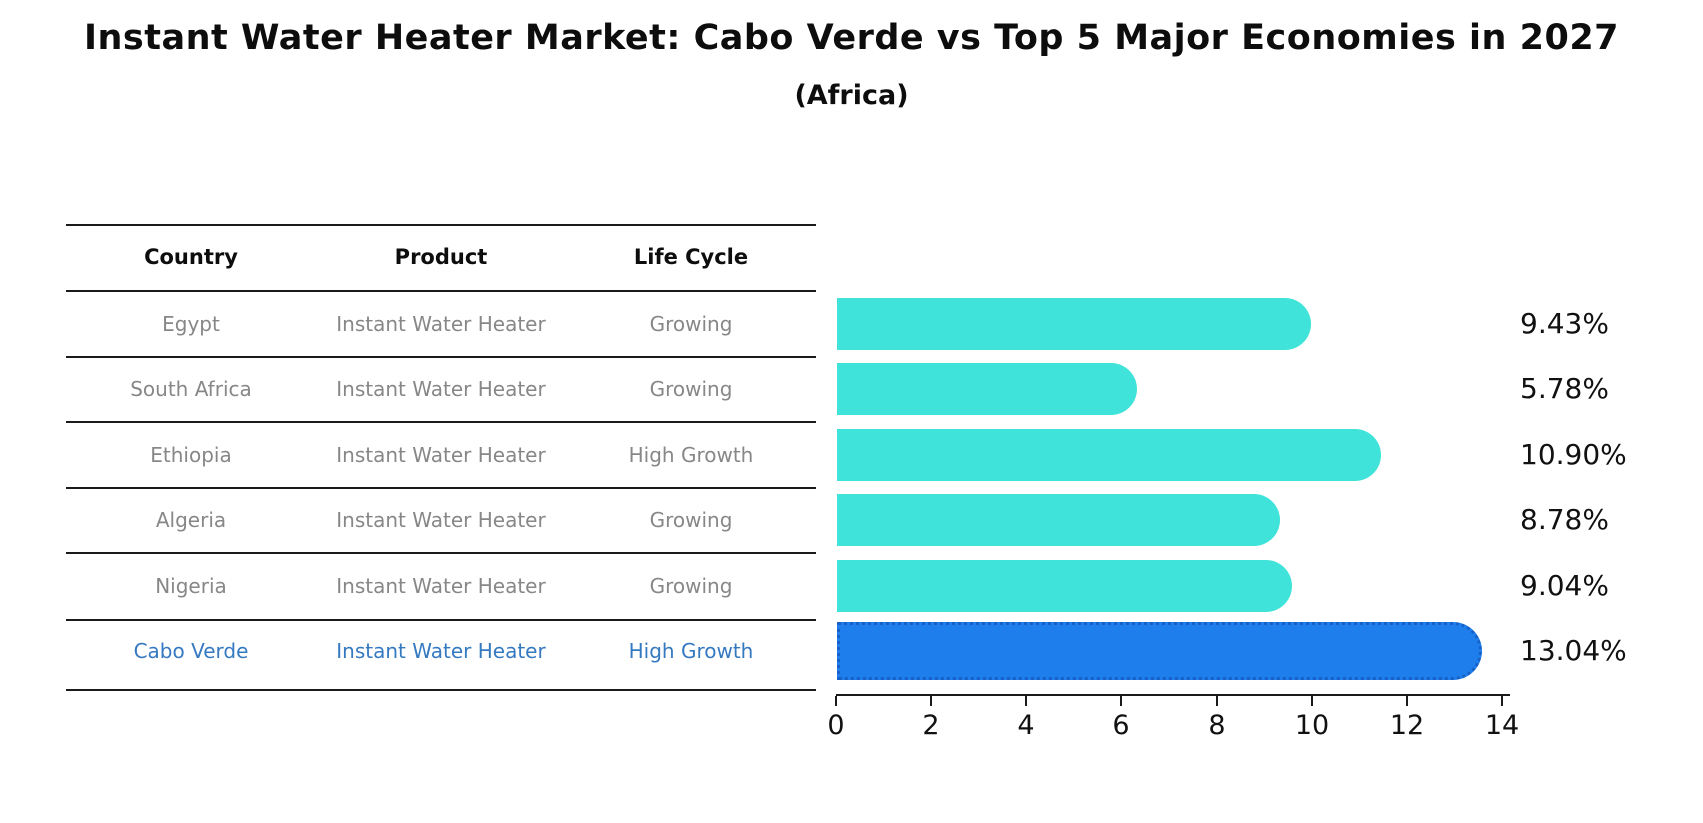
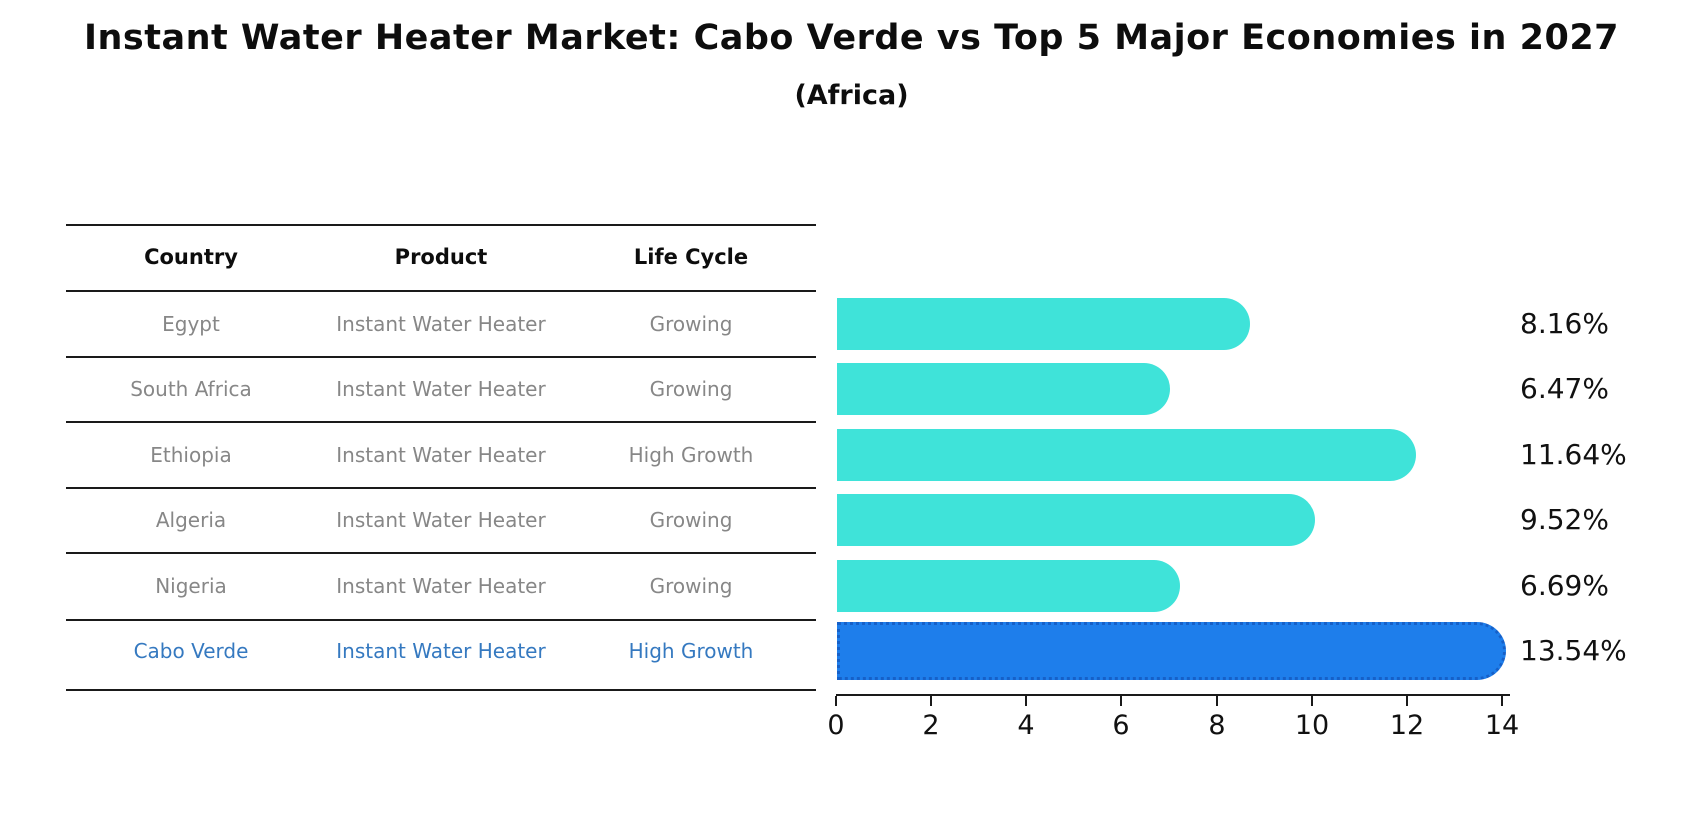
Egypt: 9.43% -> 8.16%
South Africa: 5.78% -> 6.47%
Ethiopia: 10.90% -> 11.64%
Algeria: 8.78% -> 9.52%
Nigeria: 9.04% -> 6.69%
Cabo Verde: 13.04% -> 13.54%
